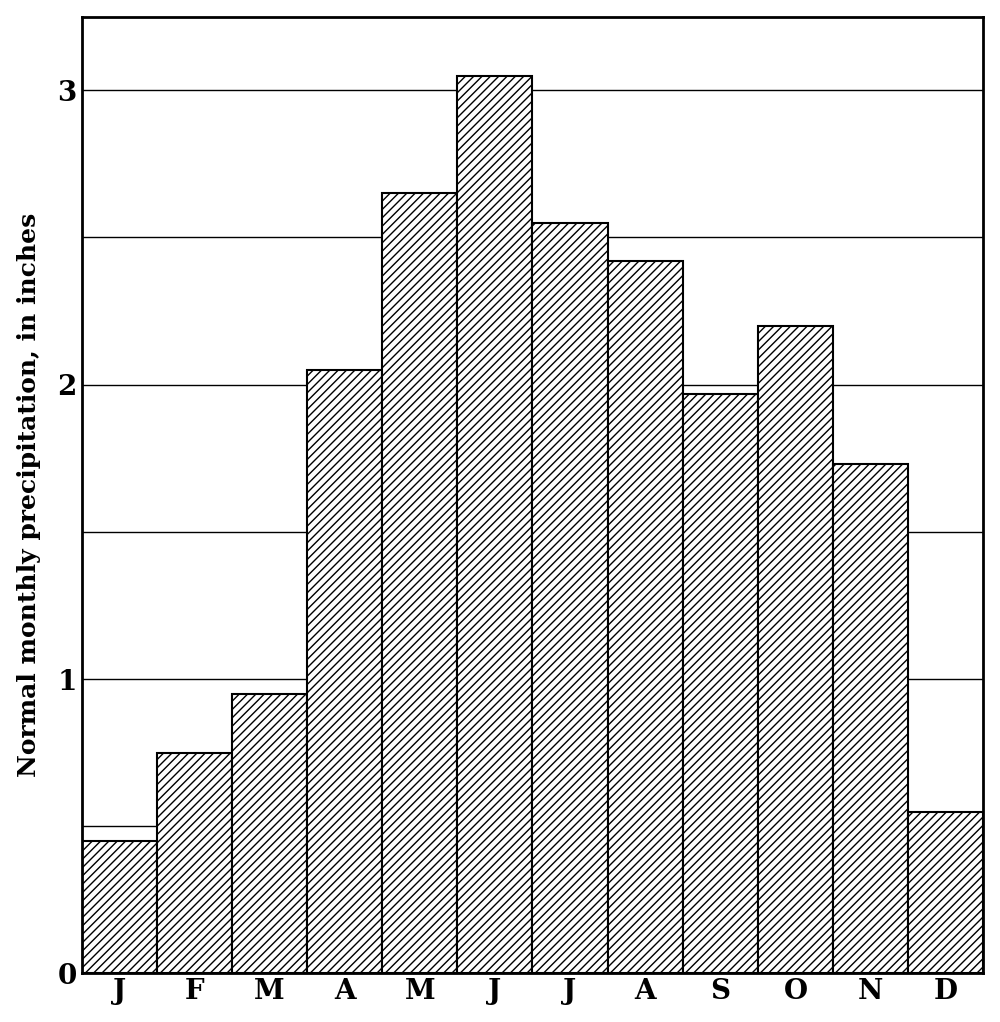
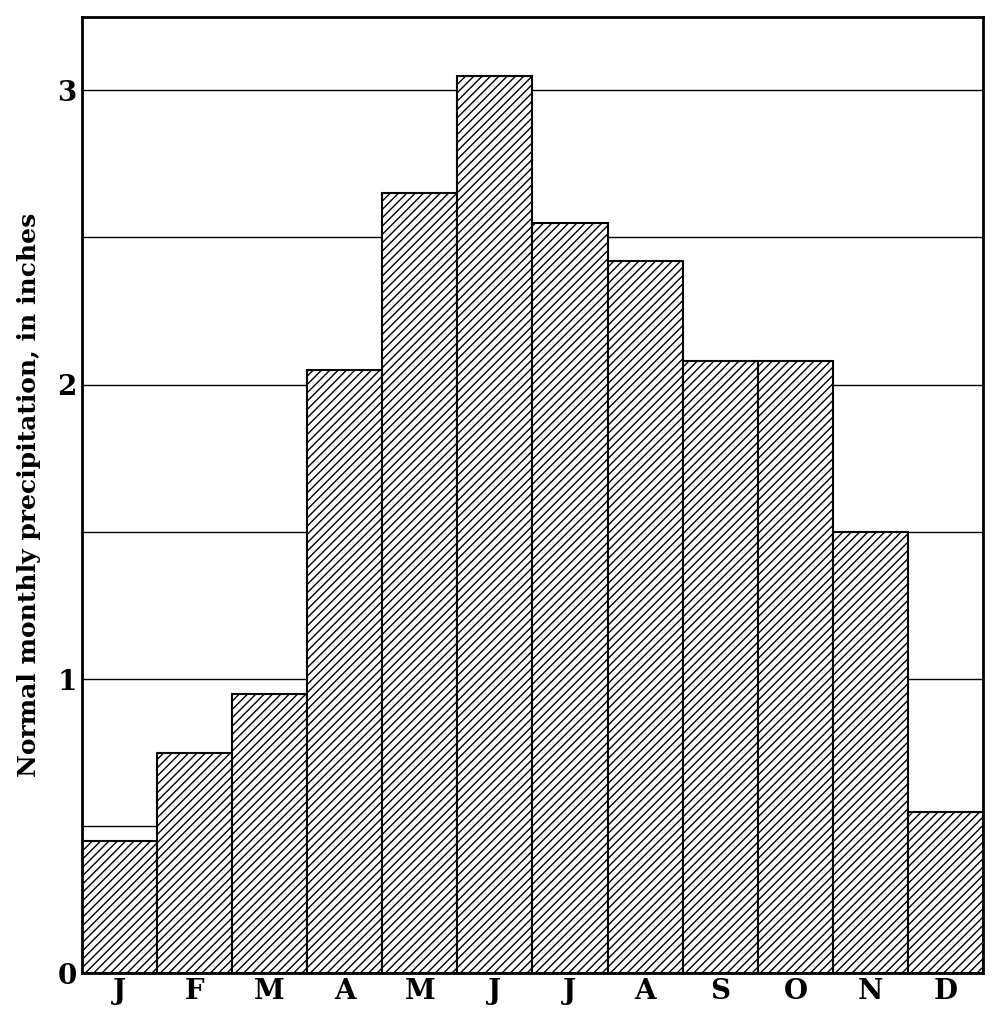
S: 1.97 -> 2.08
O: 2.20 -> 2.08
N: 1.73 -> 1.50
